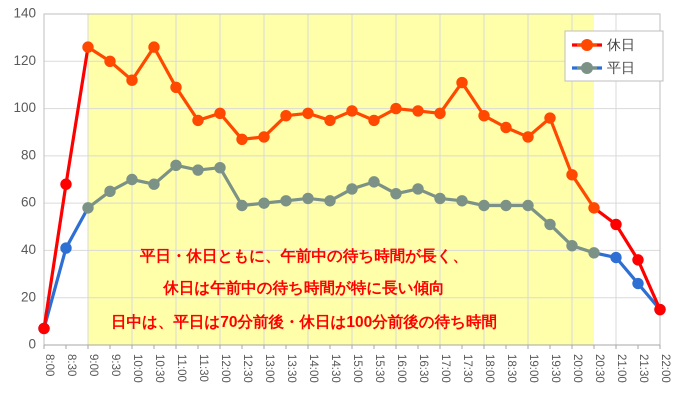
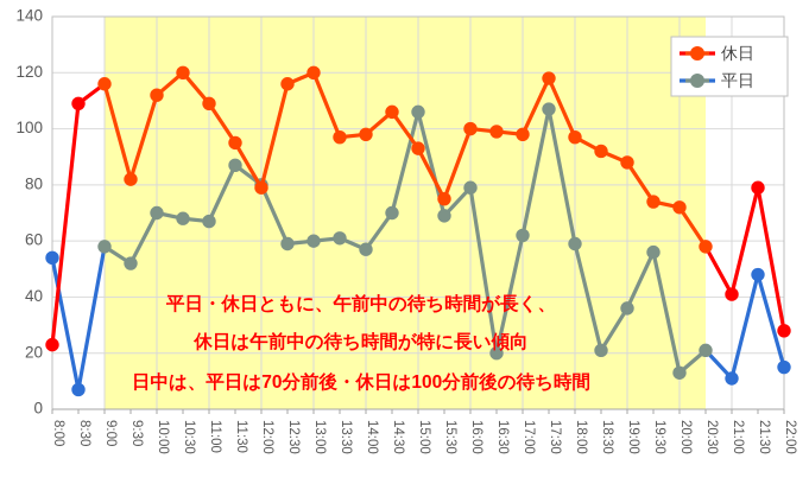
休日/8:00: 7 -> 23
平日/8:00: 7 -> 54
休日/8:30: 68 -> 109
平日/8:30: 41 -> 7
休日/9:00: 126 -> 116
休日/9:30: 120 -> 82
平日/9:30: 65 -> 52
休日/10:30: 126 -> 120
平日/11:00: 76 -> 67
平日/11:30: 74 -> 87
休日/12:00: 98 -> 79
平日/12:00: 75 -> 80
休日/12:30: 87 -> 116
休日/13:00: 88 -> 120
平日/14:00: 62 -> 57
休日/14:30: 95 -> 106
平日/14:30: 61 -> 70
休日/15:00: 99 -> 93
平日/15:00: 66 -> 106
休日/15:30: 95 -> 75
平日/16:00: 64 -> 79
平日/16:30: 66 -> 20
休日/17:30: 111 -> 118
平日/17:30: 61 -> 107
平日/18:30: 59 -> 21
平日/19:00: 59 -> 36
休日/19:30: 96 -> 74
平日/19:30: 51 -> 56
平日/20:00: 42 -> 13
平日/20:30: 39 -> 21
休日/21:00: 51 -> 41
平日/21:00: 37 -> 11
休日/21:30: 36 -> 79
平日/21:30: 26 -> 48
休日/22:00: 15 -> 28
